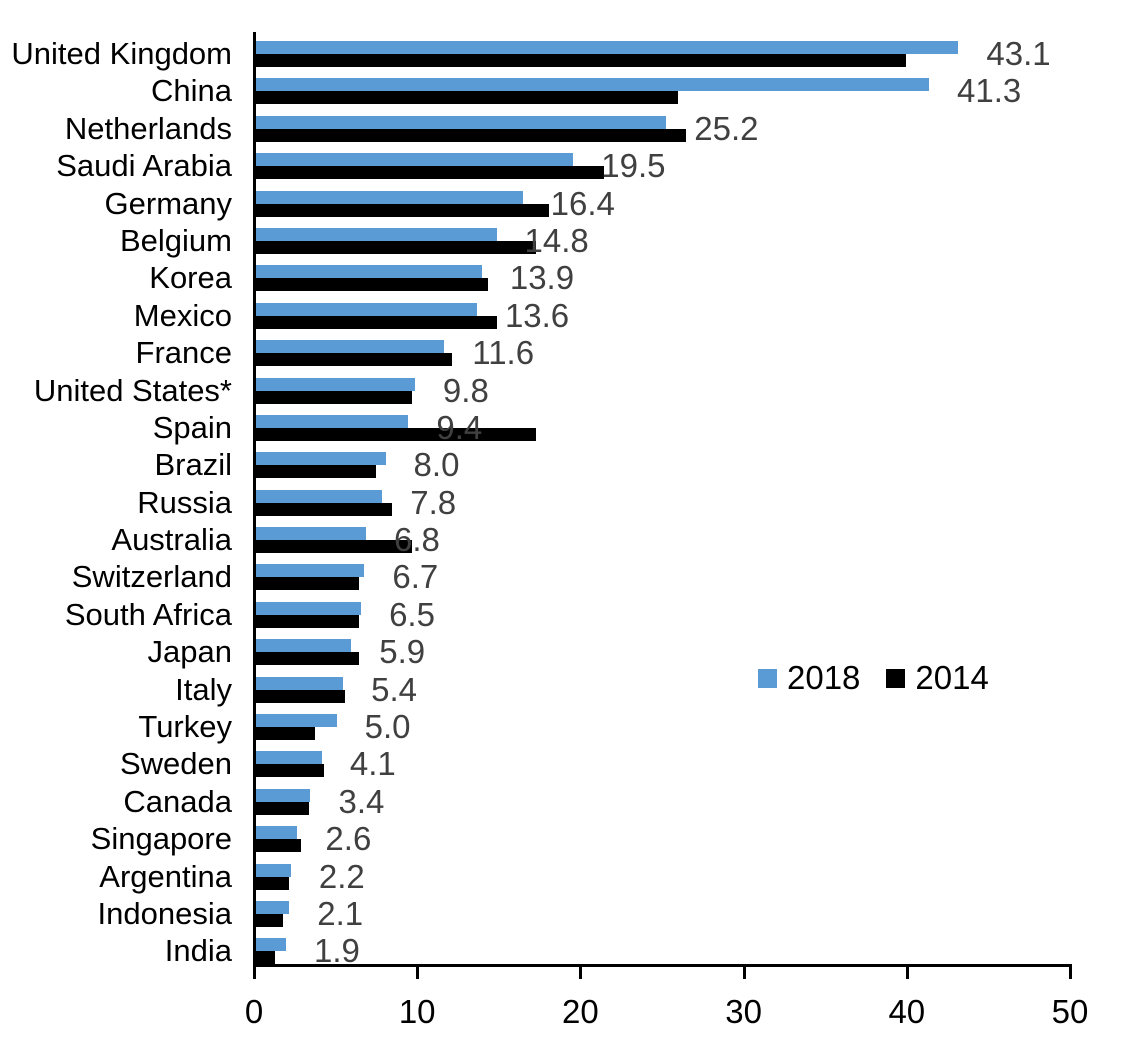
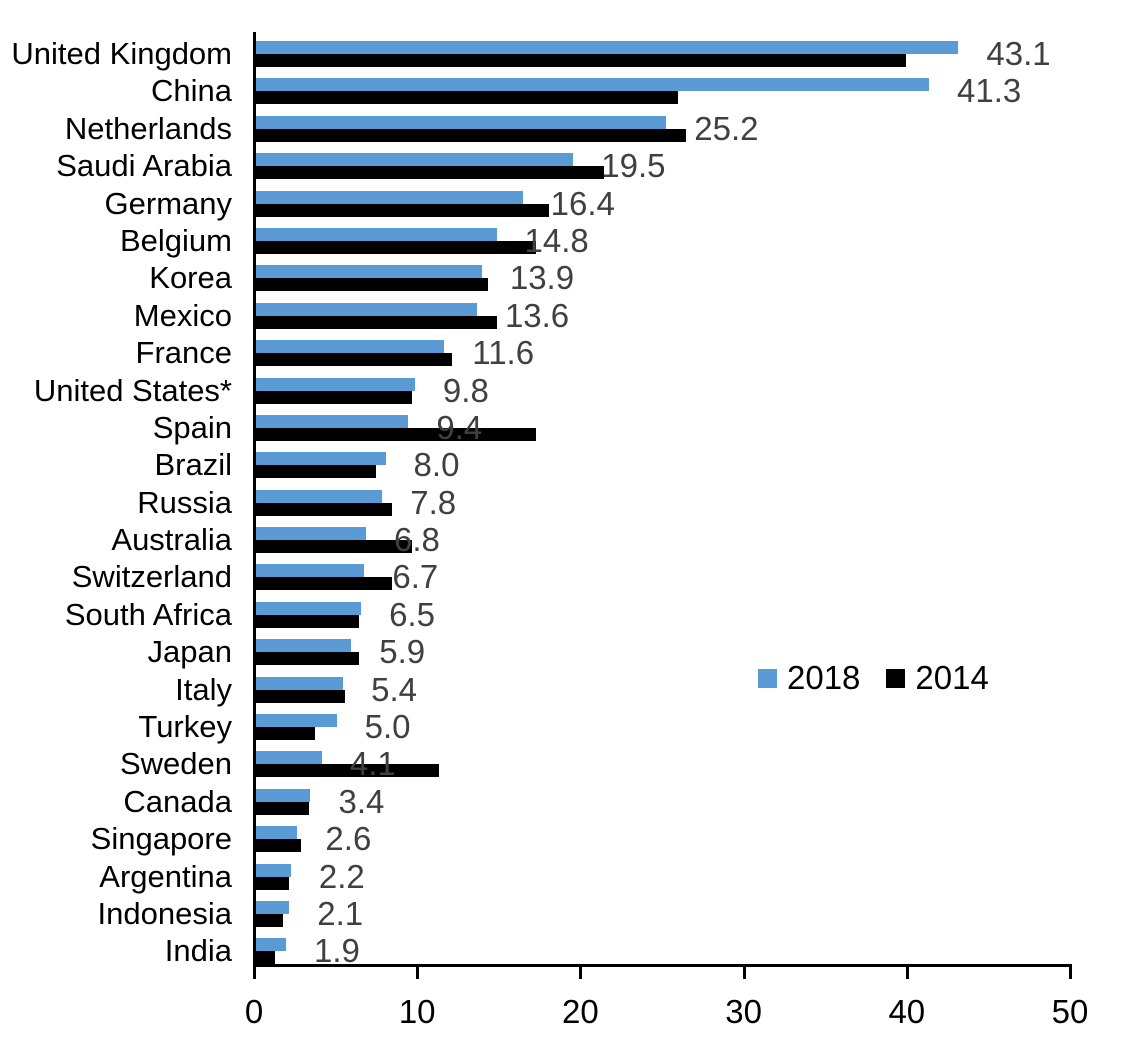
2014/Switzerland: 6.4 -> 8.4
2014/Sweden: 4.2 -> 11.3
